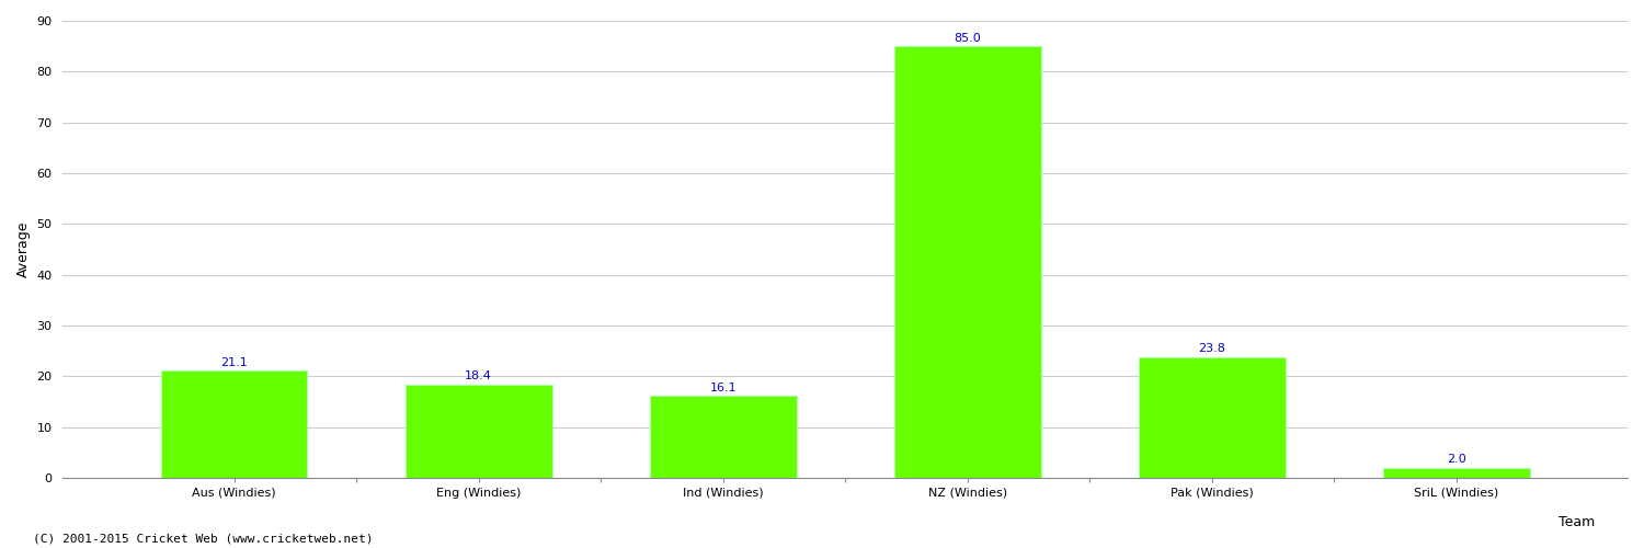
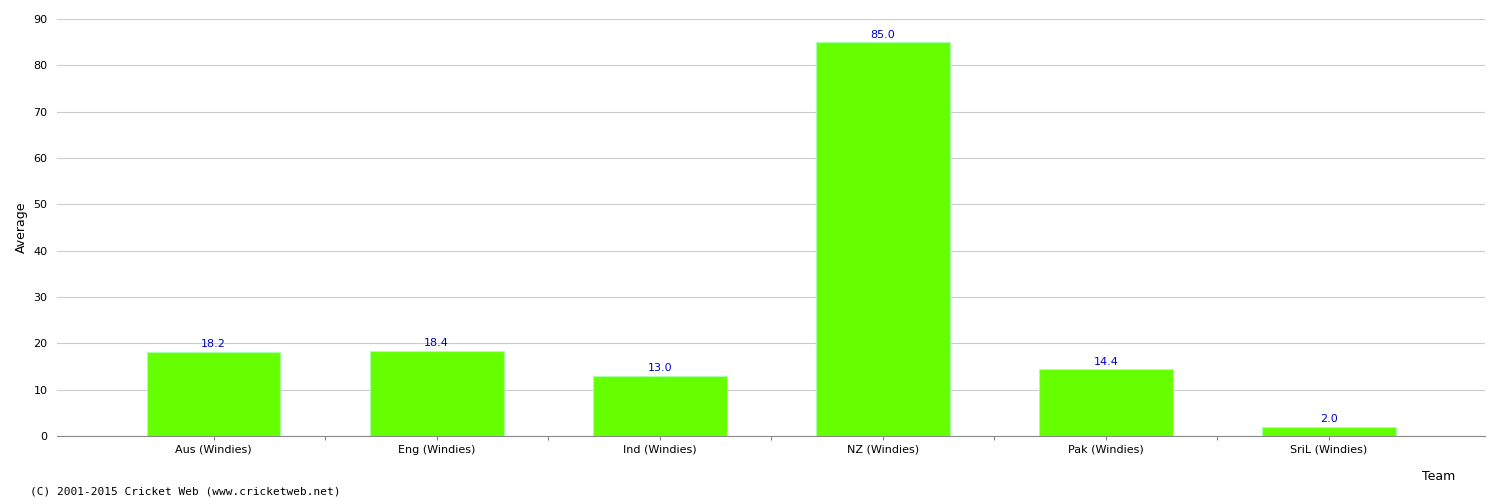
Aus (Windies): 21.1 -> 18.2
Ind (Windies): 16.1 -> 13.0
Pak (Windies): 23.8 -> 14.4
